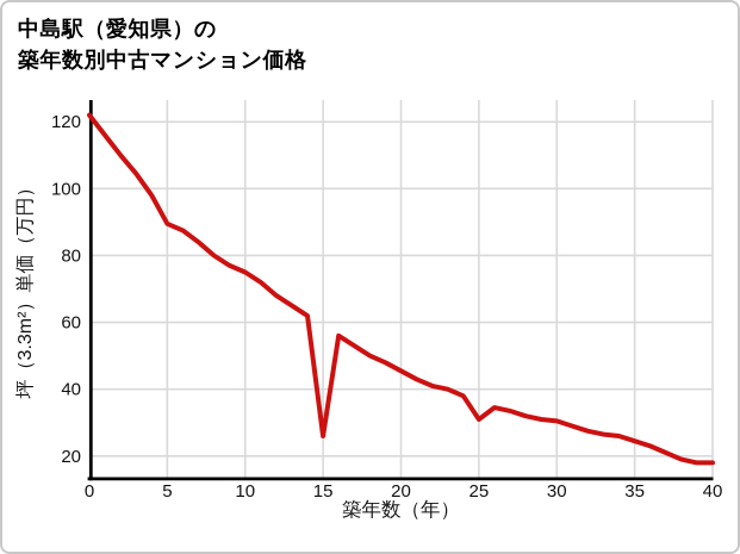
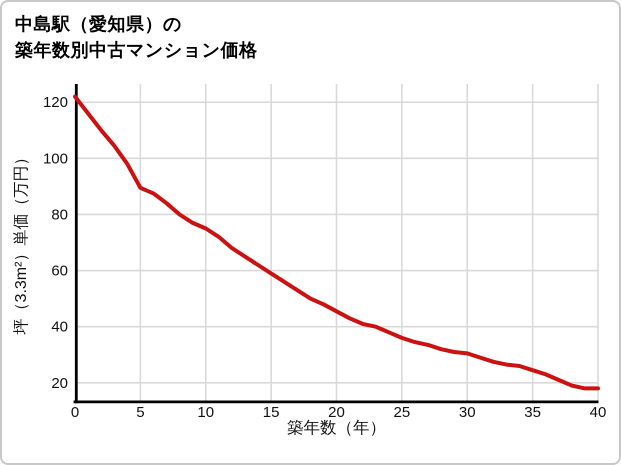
15: 26 -> 59
25: 31 -> 36
